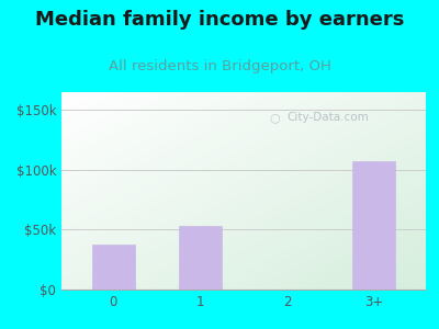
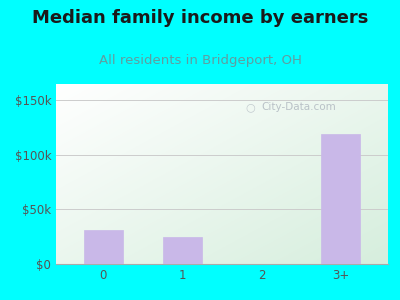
0: $38k -> $31k
1: $53k -> $25k
3+: $107k -> $119k
